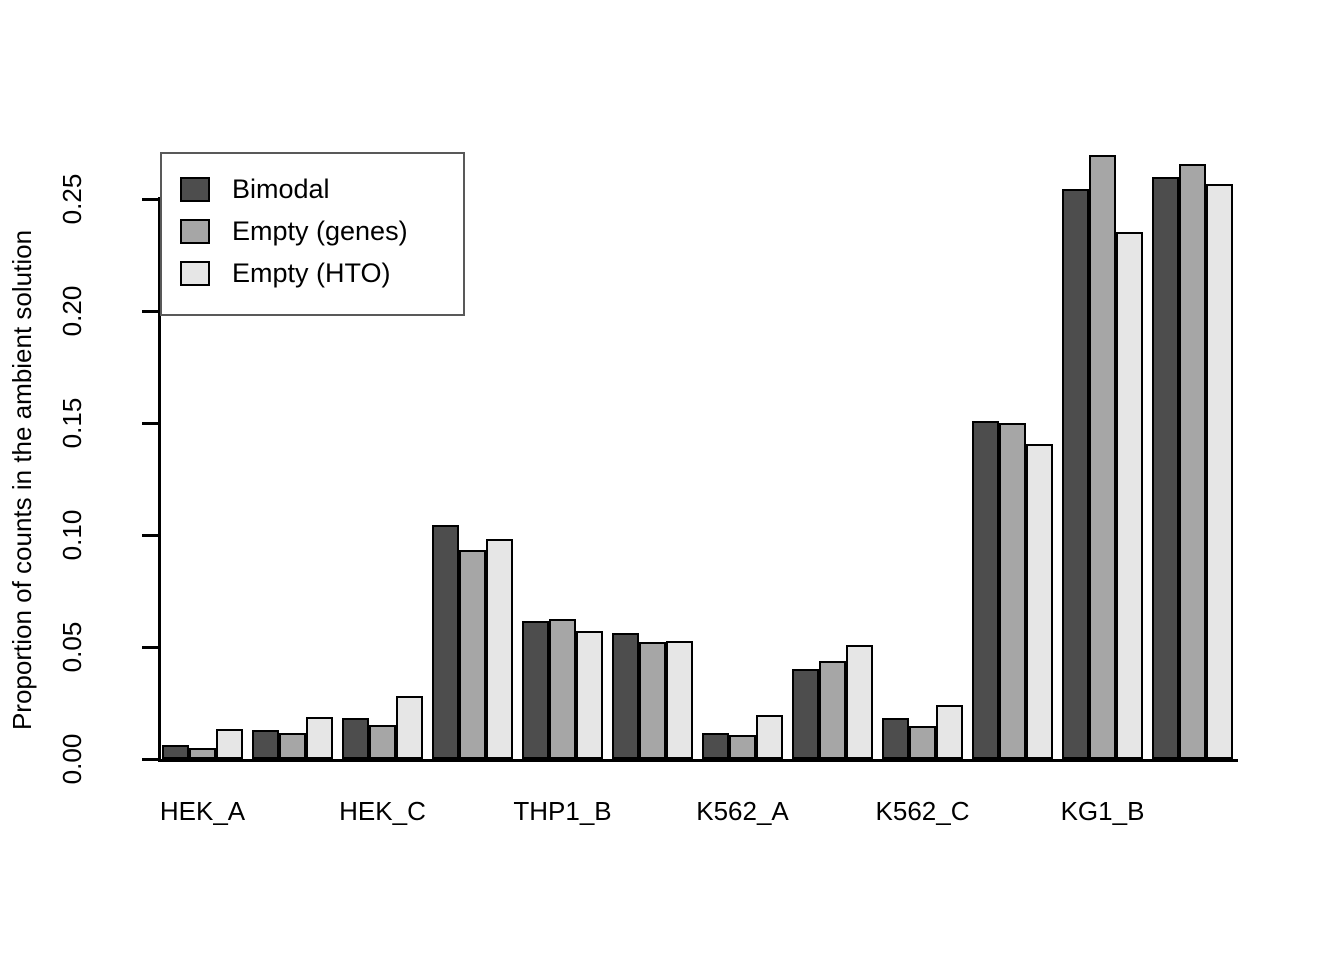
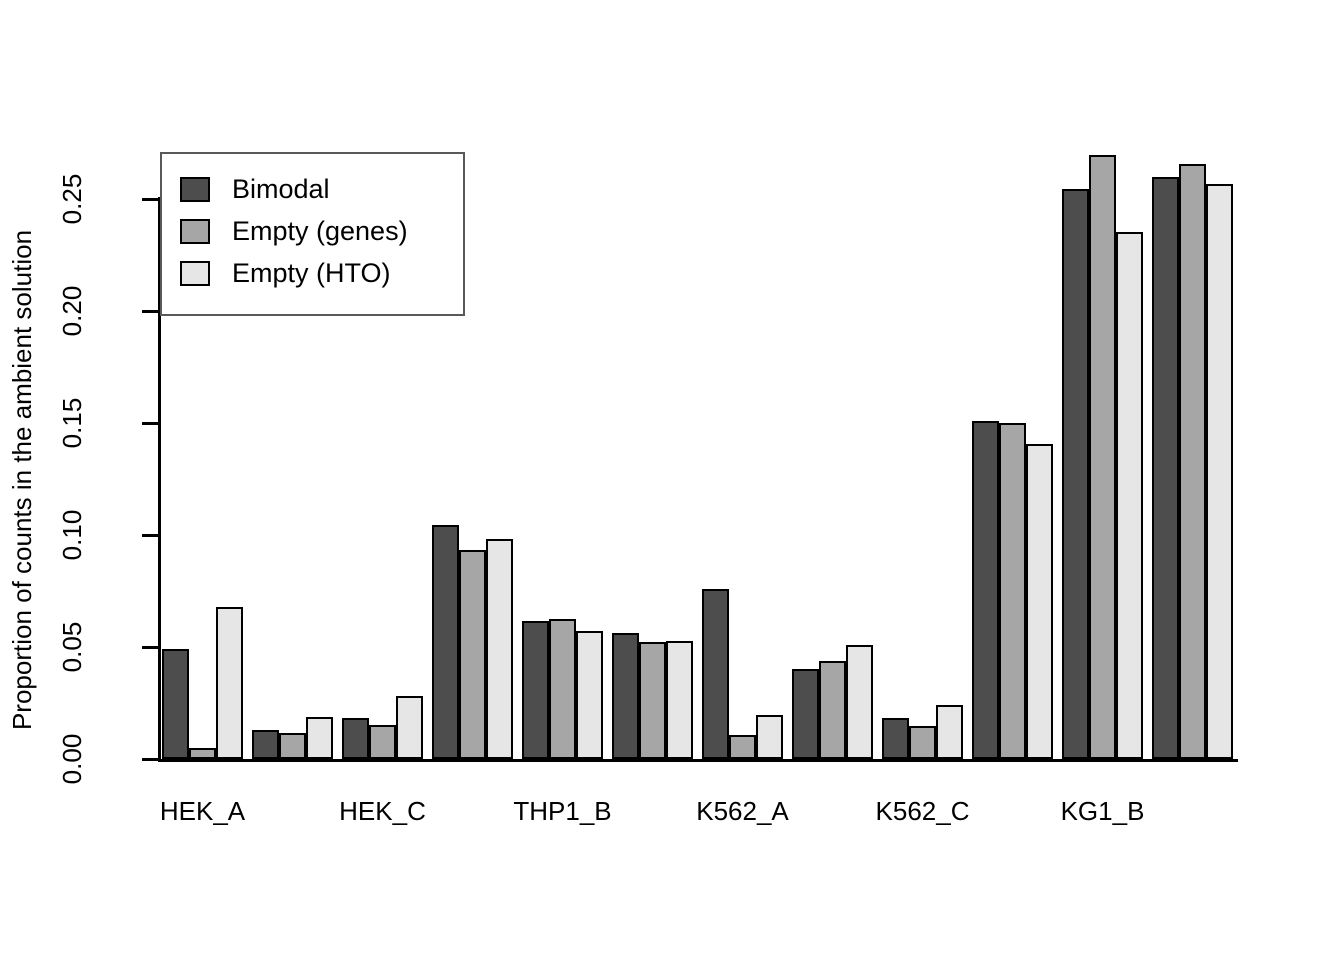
Bimodal/HEK_A: 0.006 -> 0.049
Empty (HTO)/HEK_A: 0.013 -> 0.068
Bimodal/K562_A: 0.012 -> 0.076
